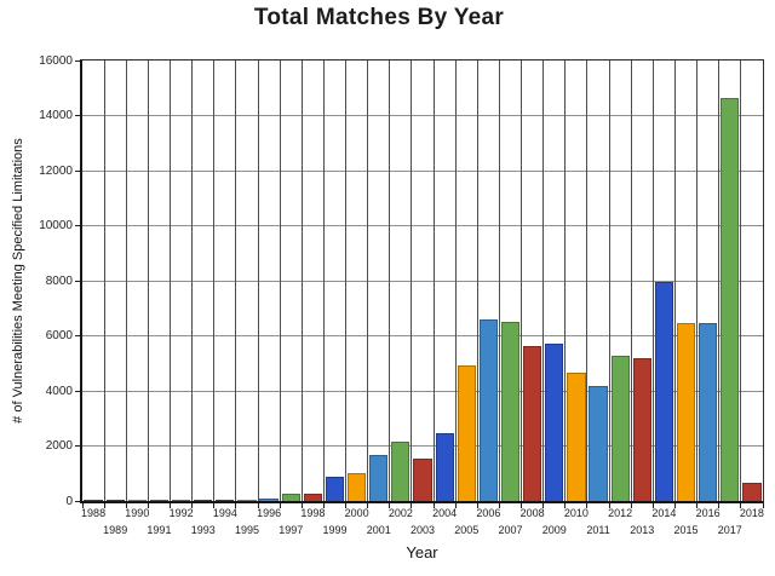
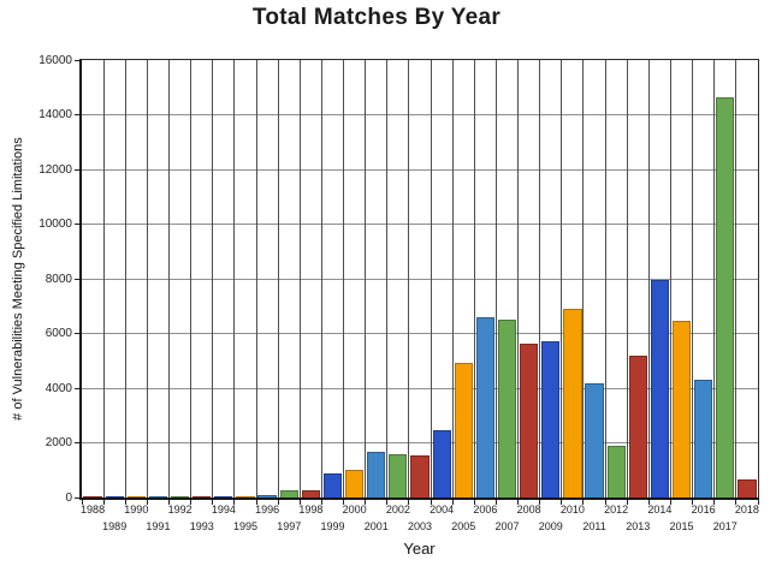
2002: 2200 -> 1600
2010: 4700 -> 6900
2012: 5300 -> 1900
2016: 6400 -> 4300
